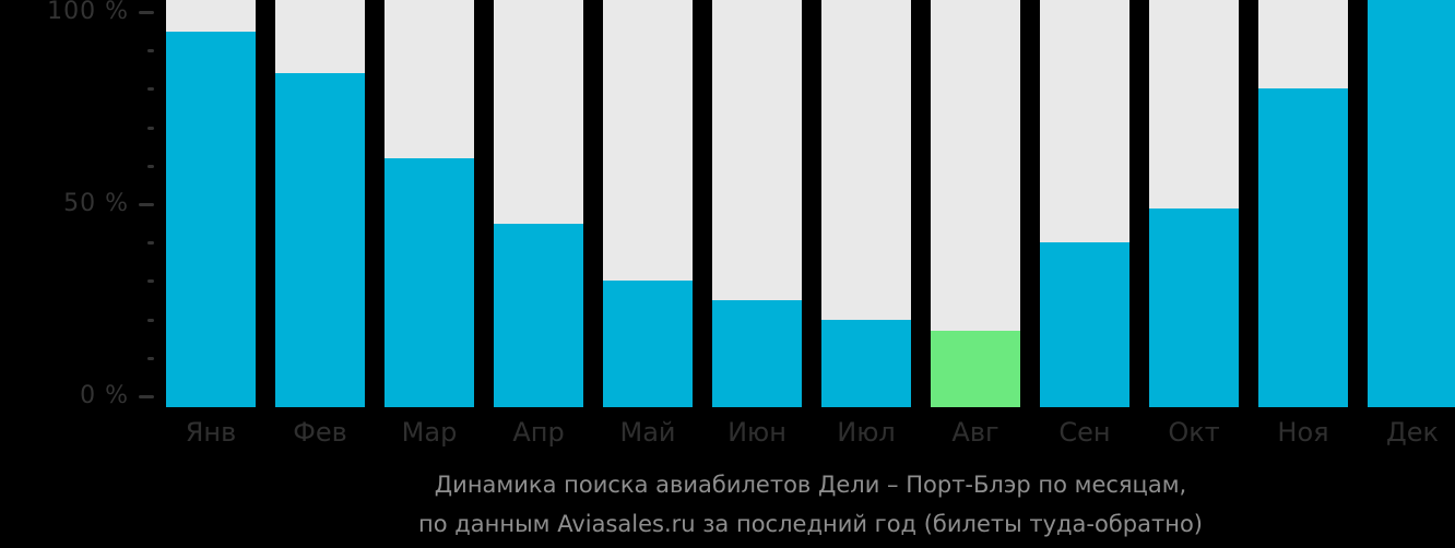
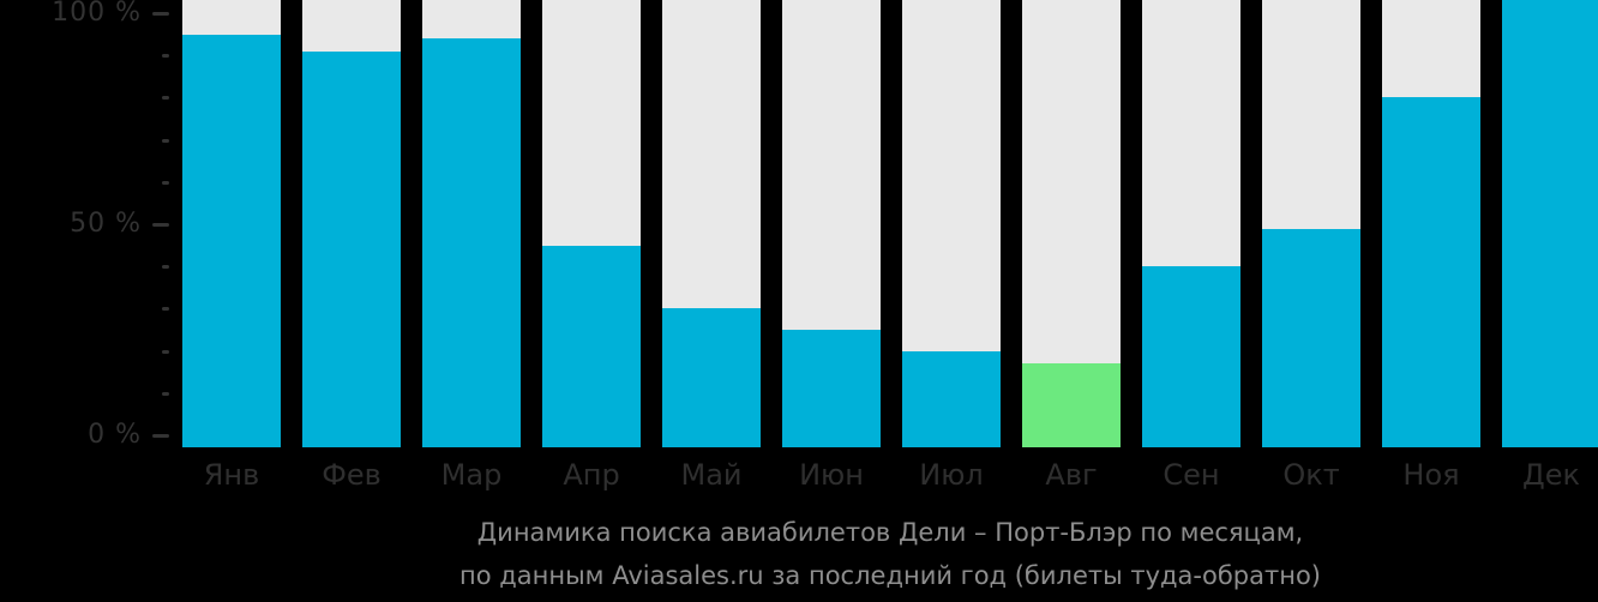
Фев: 84% -> 91%
Мар: 62% -> 94%
